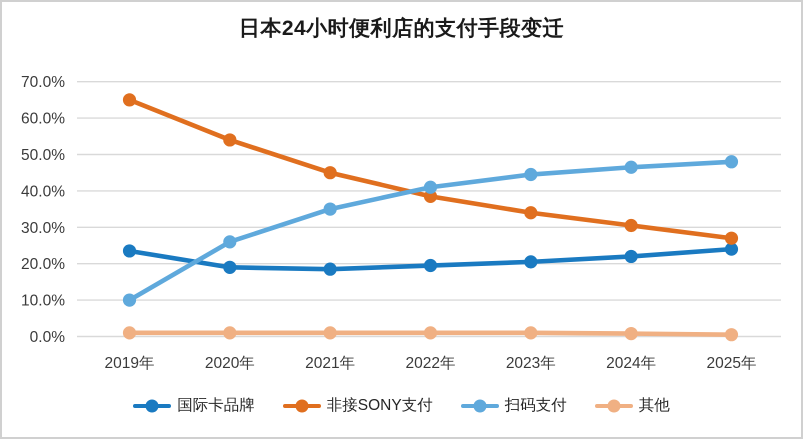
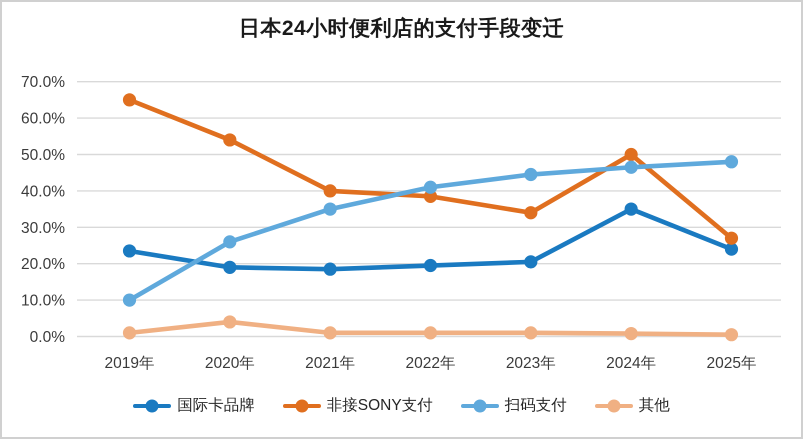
其他/2020年: 1% -> 4%
非接SONY支付/2021年: 45% -> 40%
国际卡品牌/2024年: 22% -> 35%
非接SONY支付/2024年: 30% -> 50%
